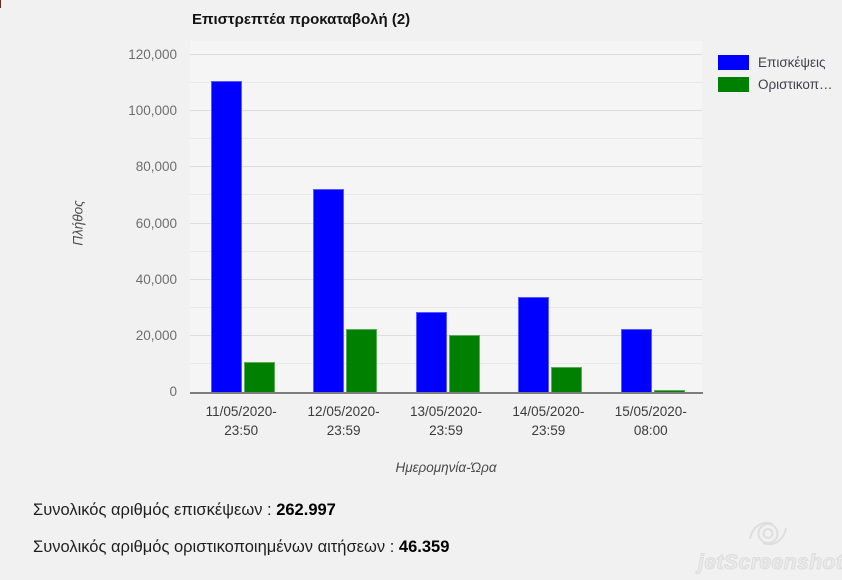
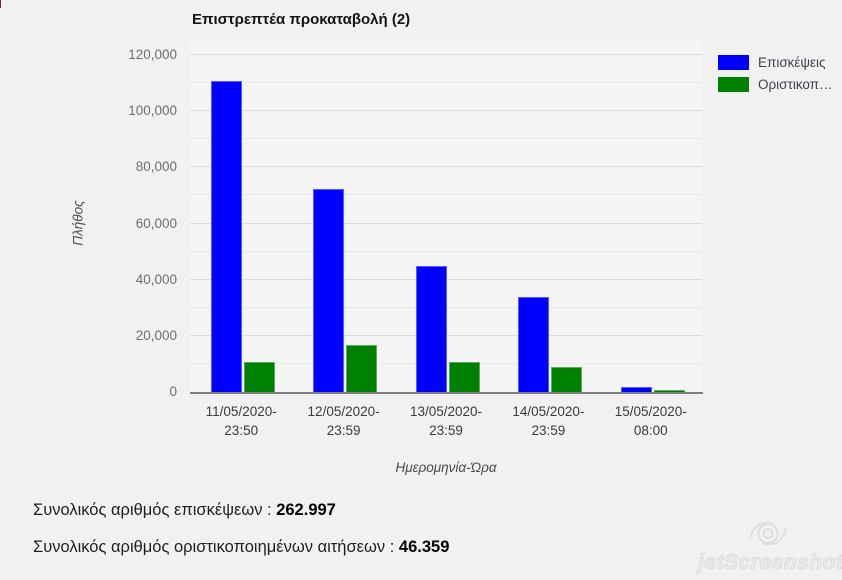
Οριστικοπ…/12/05/2020- 23:59: 22000 -> 16000
Επισκέψεις/13/05/2020- 23:59: 28000 -> 44000
Οριστικοπ…/13/05/2020- 23:59: 20000 -> 10000
Επισκέψεις/15/05/2020- 08:00: 22000 -> 1000
